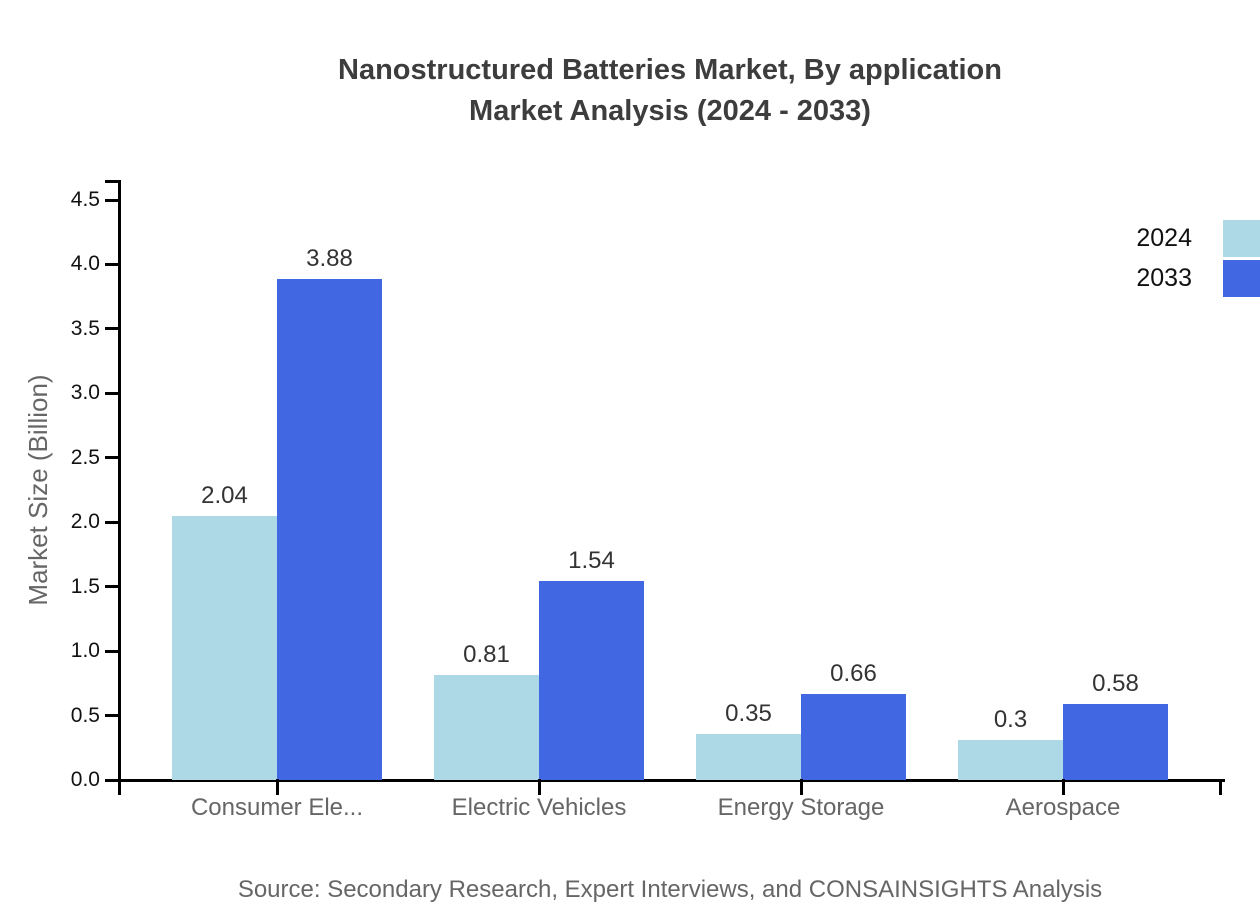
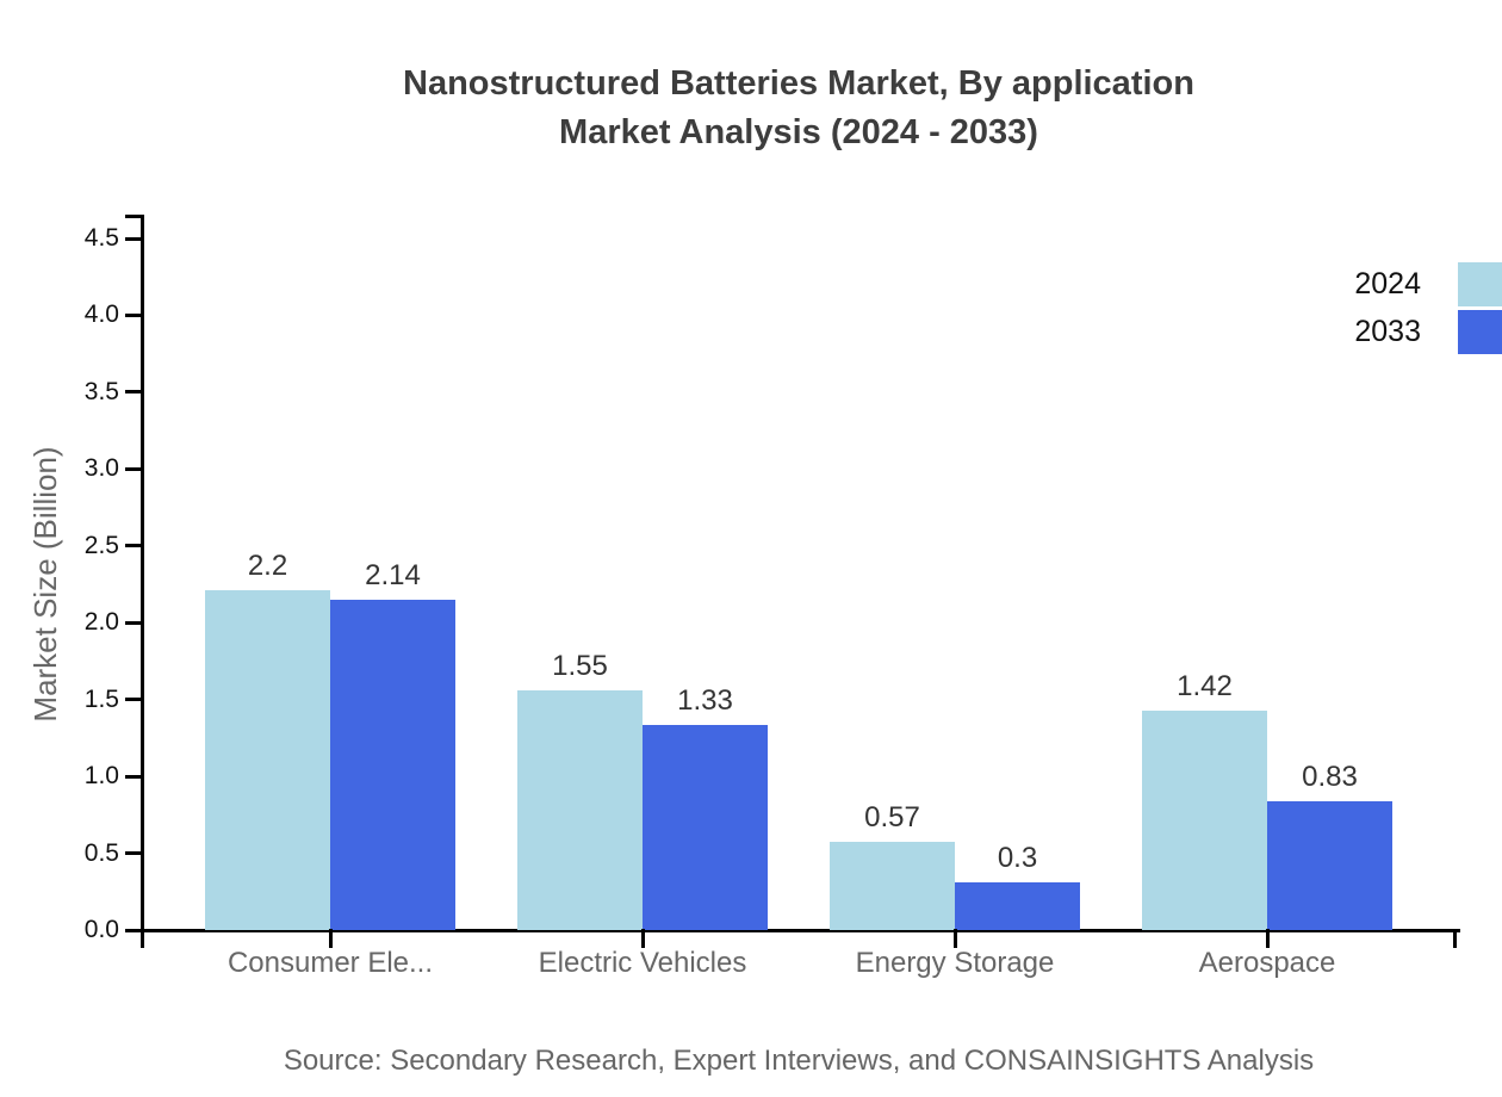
2024/Consumer Ele...: 2.04 -> 2.2
2033/Consumer Ele...: 3.88 -> 2.14
2024/Electric Vehicles: 0.81 -> 1.55
2033/Electric Vehicles: 1.54 -> 1.33
2024/Energy Storage: 0.35 -> 0.57
2033/Energy Storage: 0.66 -> 0.3
2024/Aerospace: 0.3 -> 1.42
2033/Aerospace: 0.58 -> 0.83
